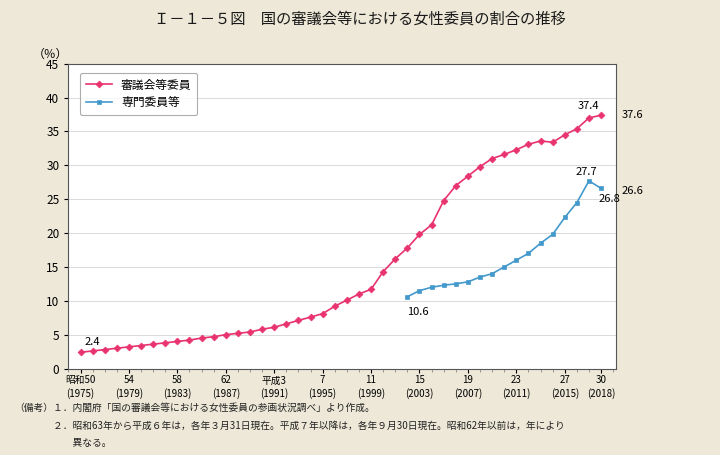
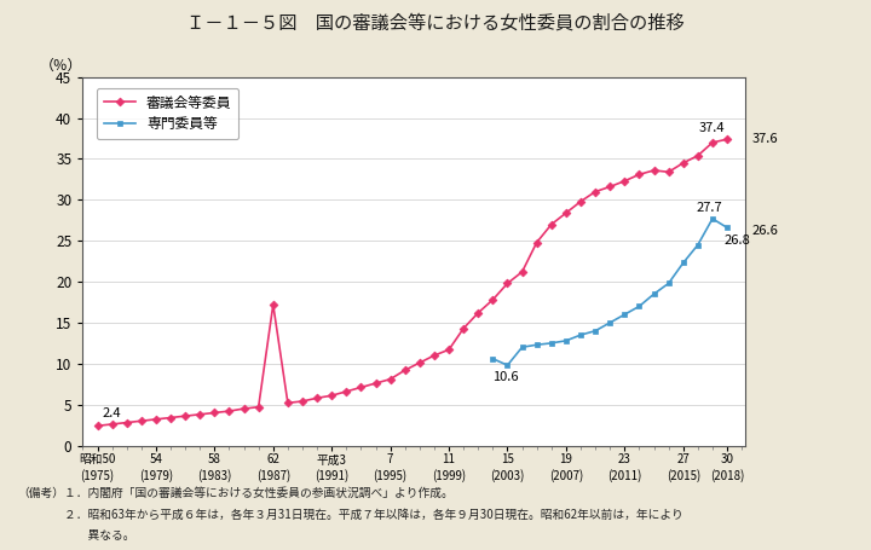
審議会等委員/62 (1987): 5.0 -> 17.2
専門委員等/15 (2003): 11.5 -> 9.8
